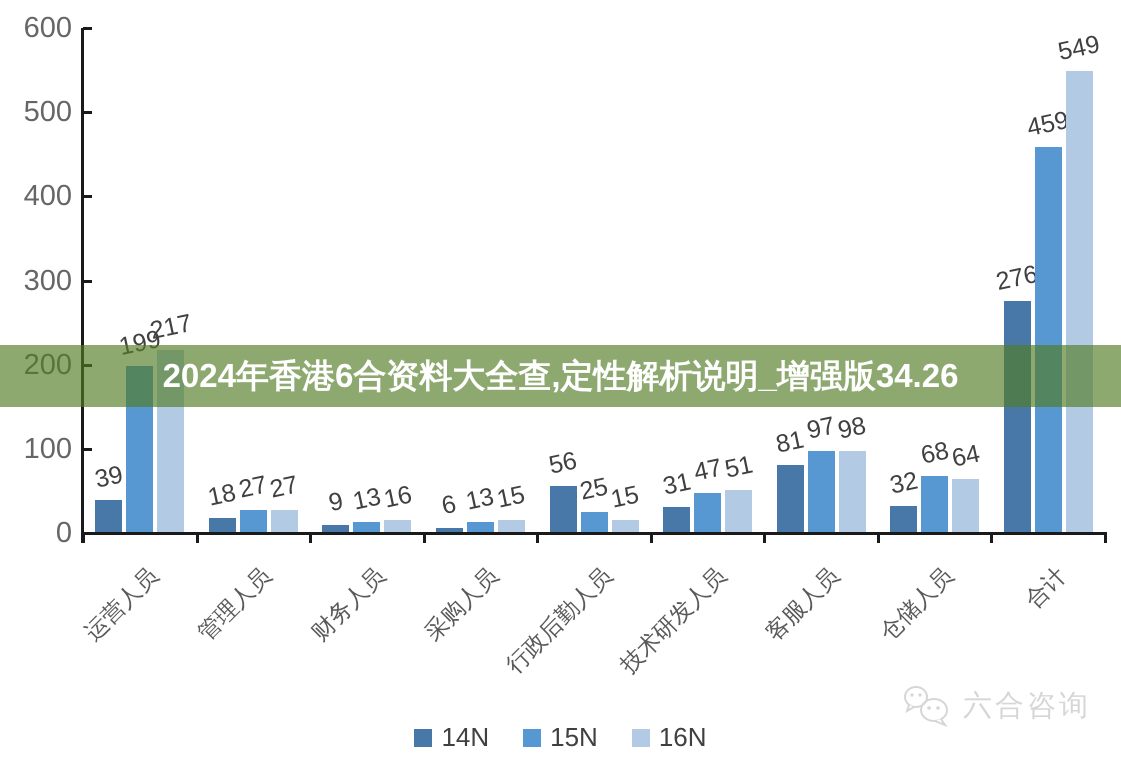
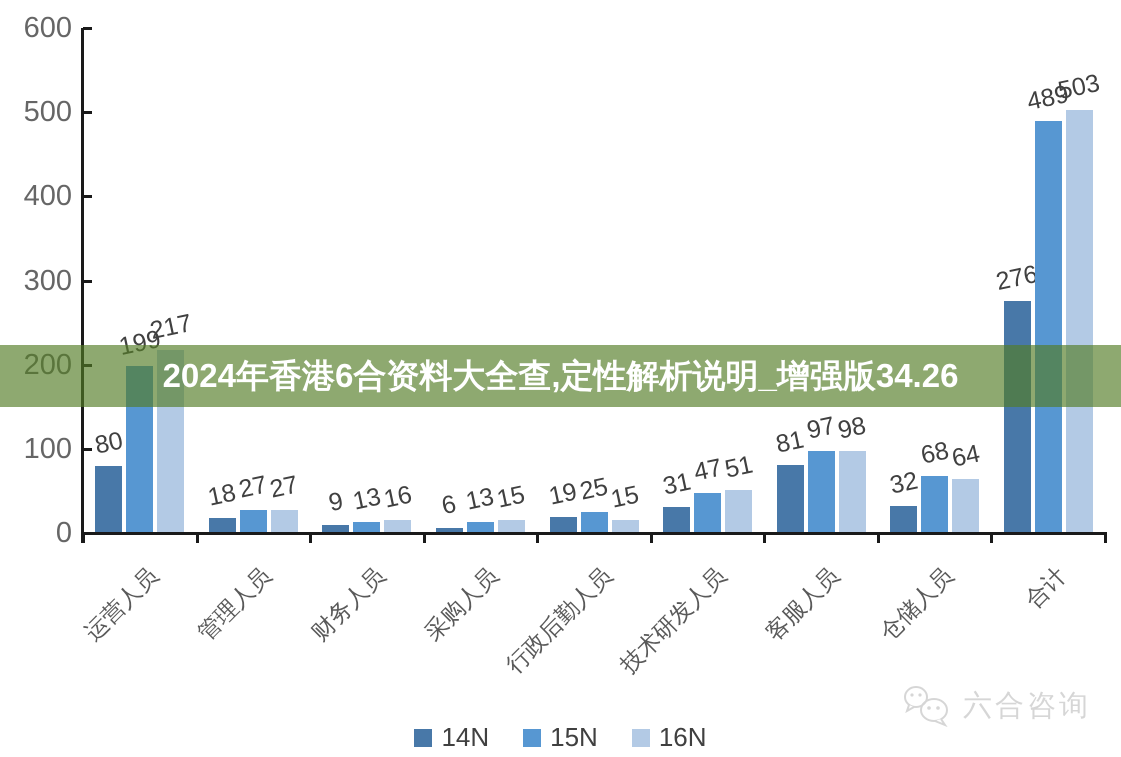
14N/运营人员: 39 -> 80
14N/行政后勤人员: 56 -> 19
15N/合计: 459 -> 489
16N/合计: 549 -> 503
